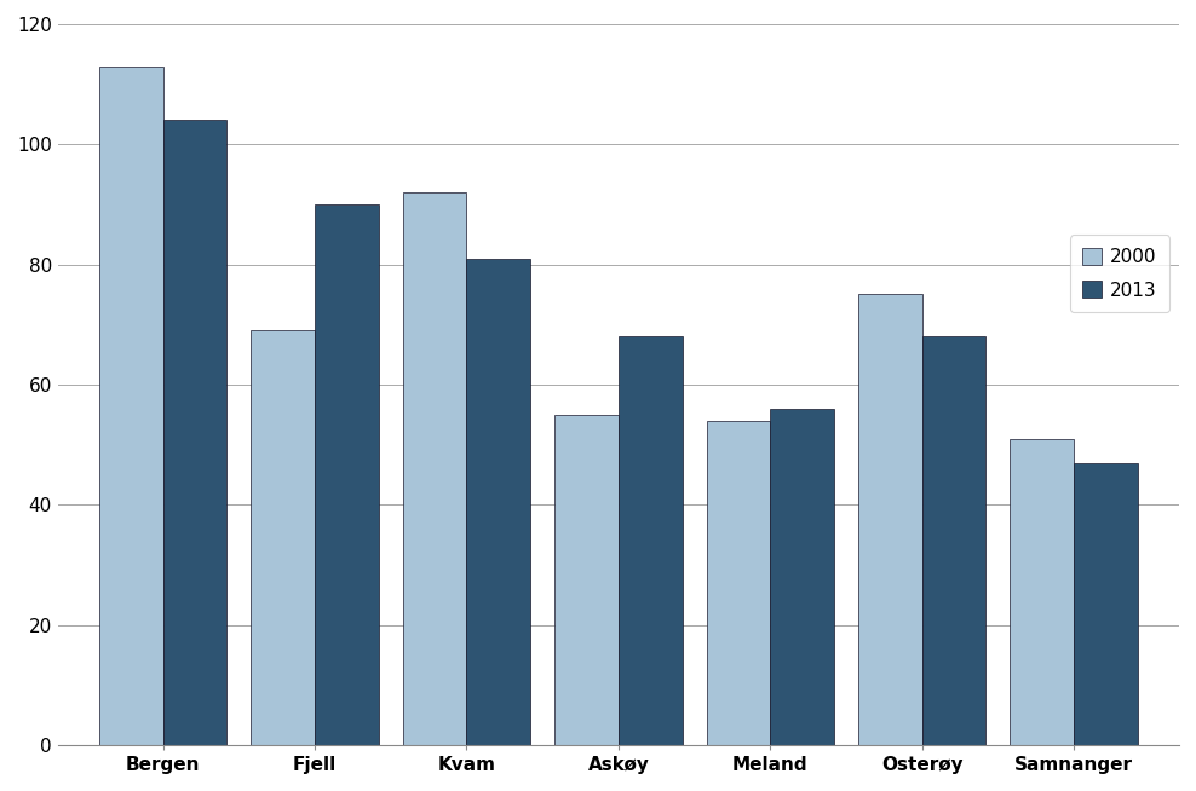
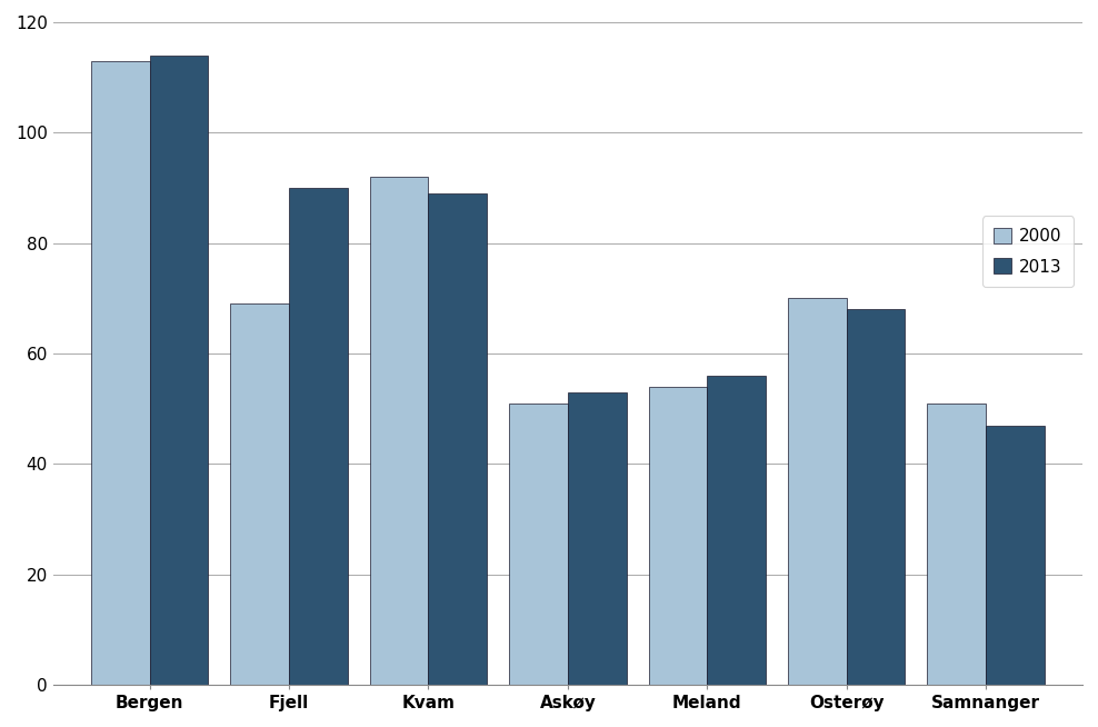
2013/Bergen: 104 -> 114
2013/Kvam: 81 -> 89
2000/Askøy: 55 -> 51
2013/Askøy: 68 -> 53
2000/Osterøy: 75 -> 70
